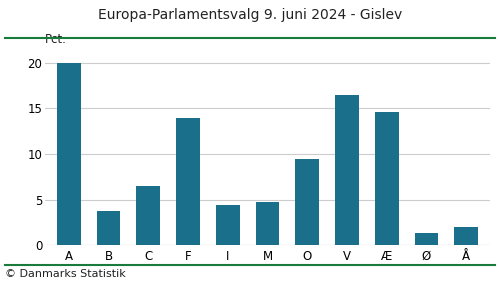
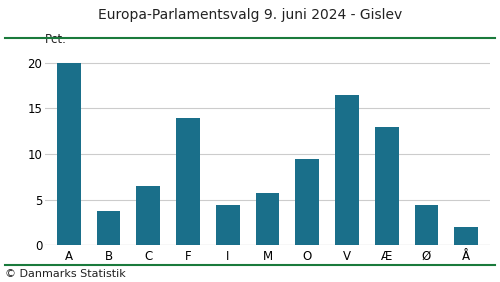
M: 4.8 -> 5.7
Æ: 14.6 -> 13.0
Ø: 1.4 -> 4.4
